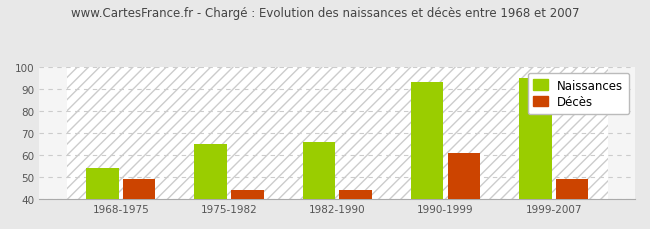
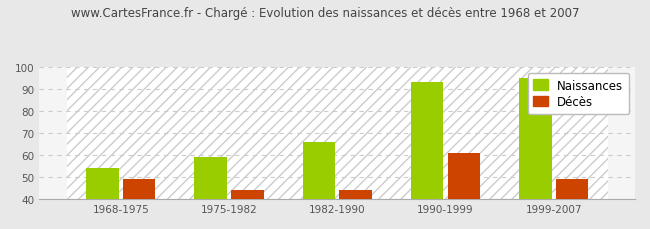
Naissances/1975-1982: 65 -> 59
